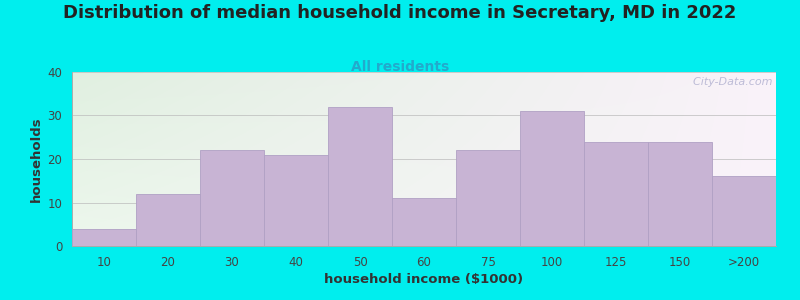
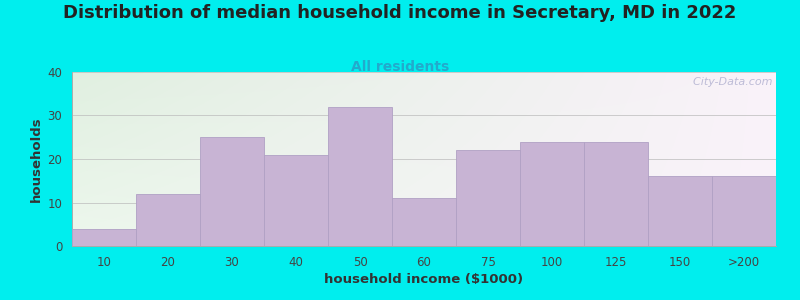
30: 22 -> 25
100: 31 -> 24
150: 24 -> 16
